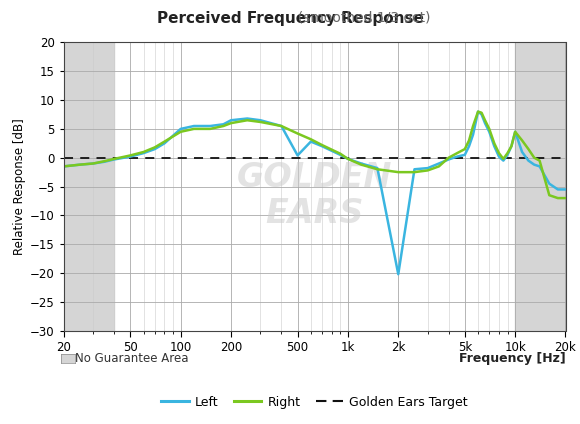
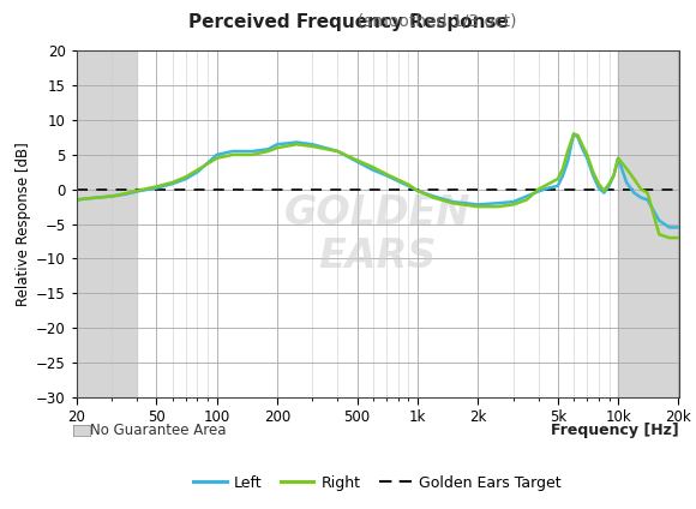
Left/500: 0.4 -> 4.0
Left/2k: -20.2 -> -2.2
